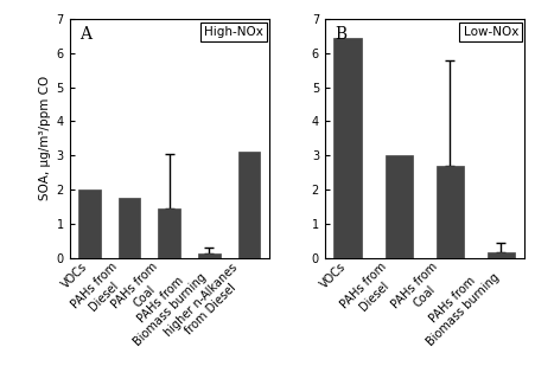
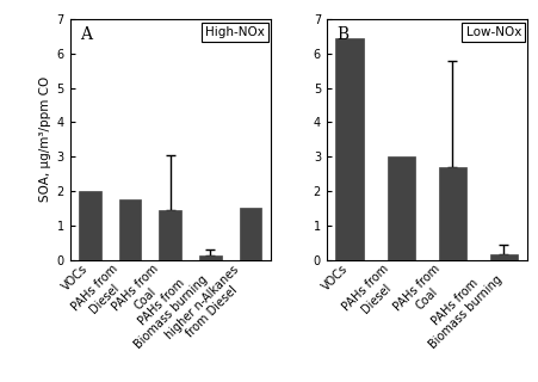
higher n-Alkanes from Diesel: 3.10 -> 1.50
